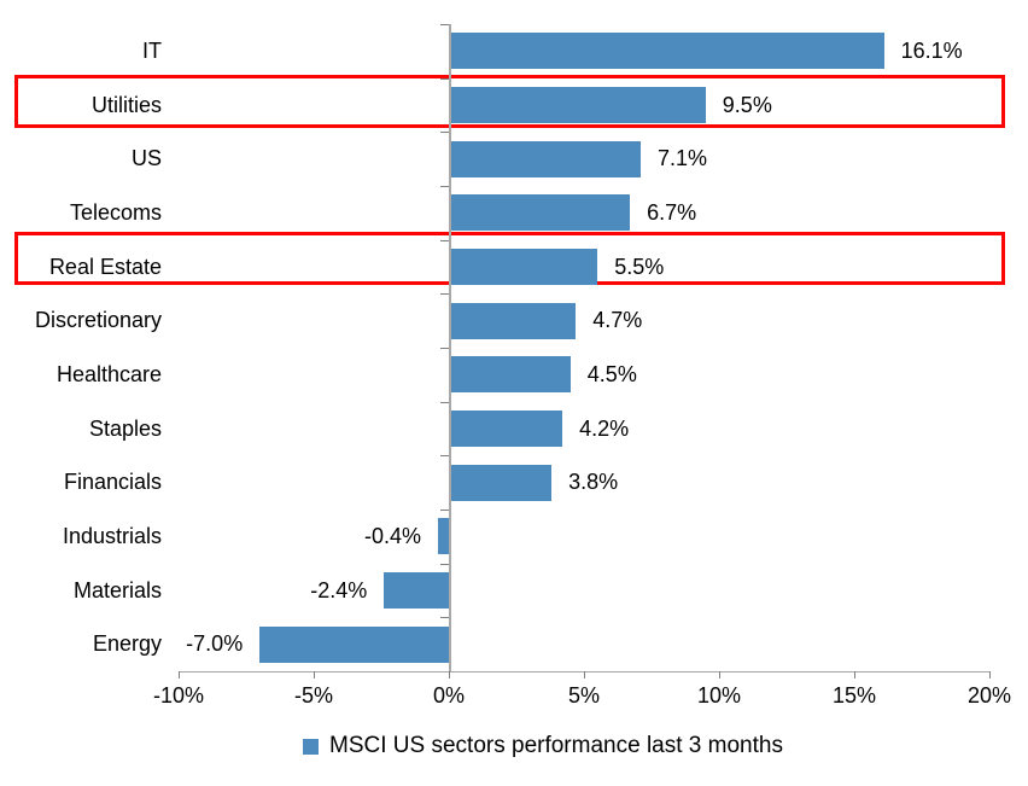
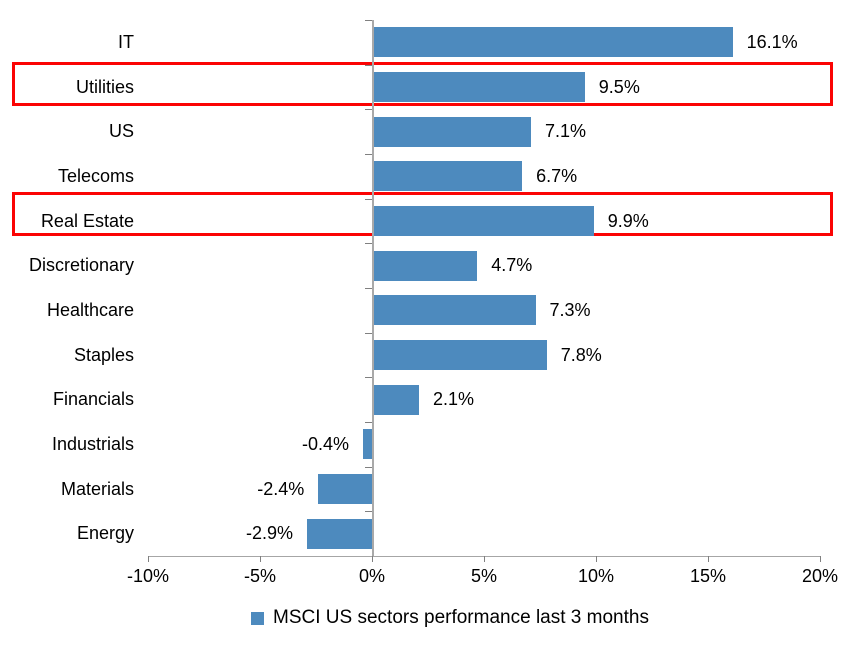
Real Estate: 5.5% -> 9.9%
Healthcare: 4.5% -> 7.3%
Staples: 4.2% -> 7.8%
Financials: 3.8% -> 2.1%
Energy: -7.0% -> -2.9%
